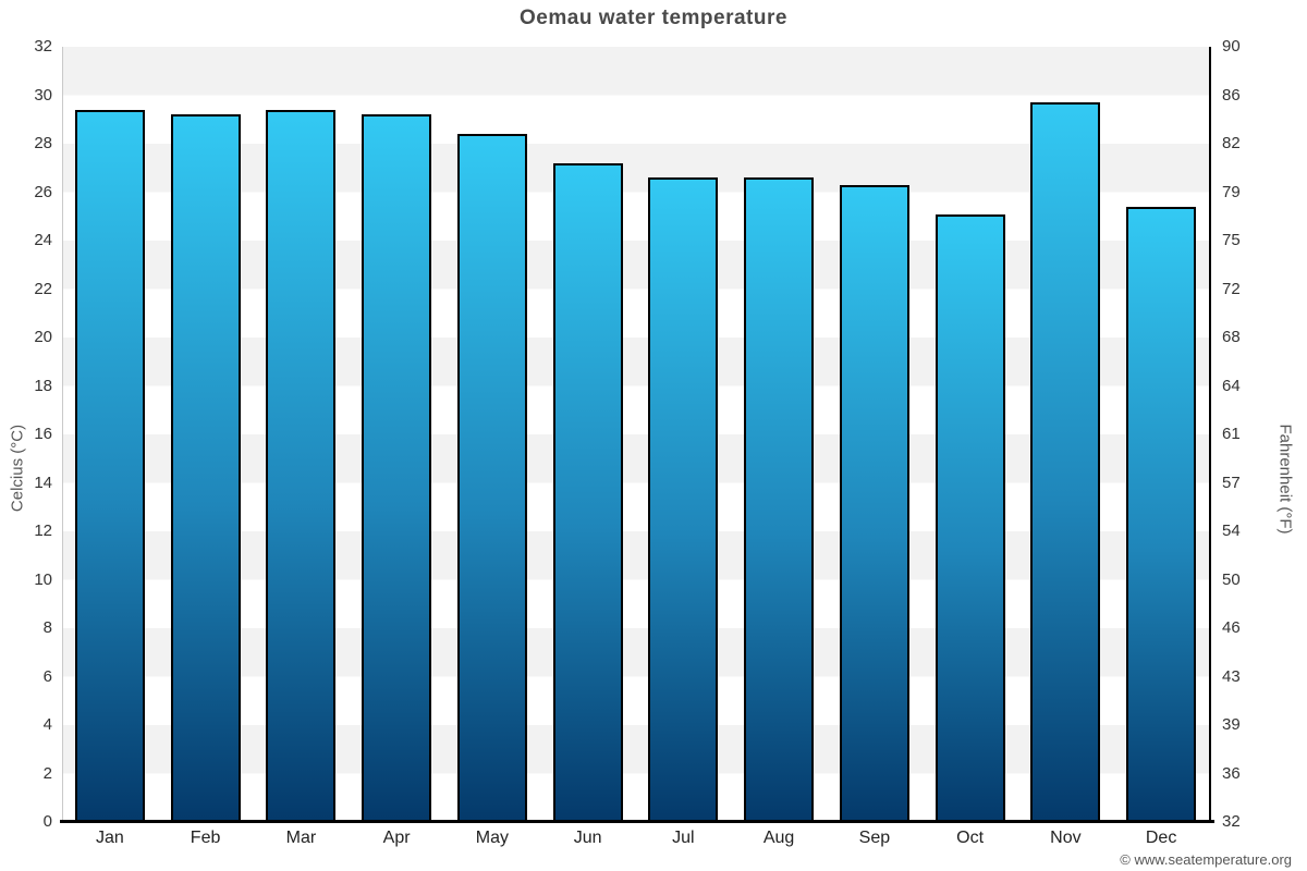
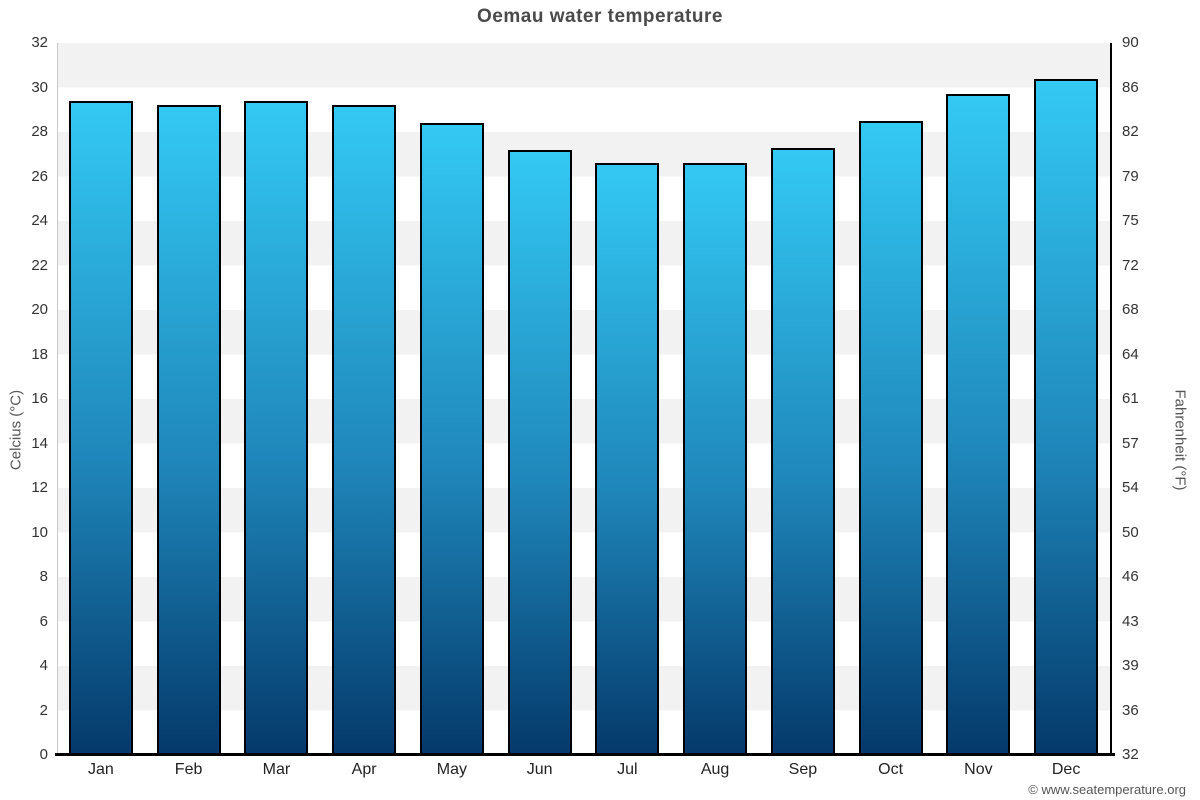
Sep: 26.3 -> 27.3
Oct: 25.1 -> 28.5
Dec: 25.4 -> 30.4
